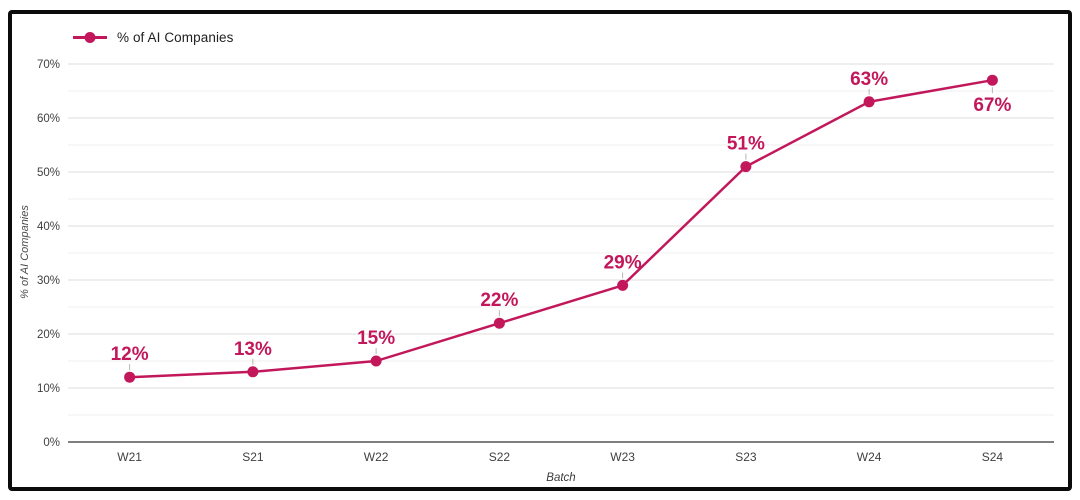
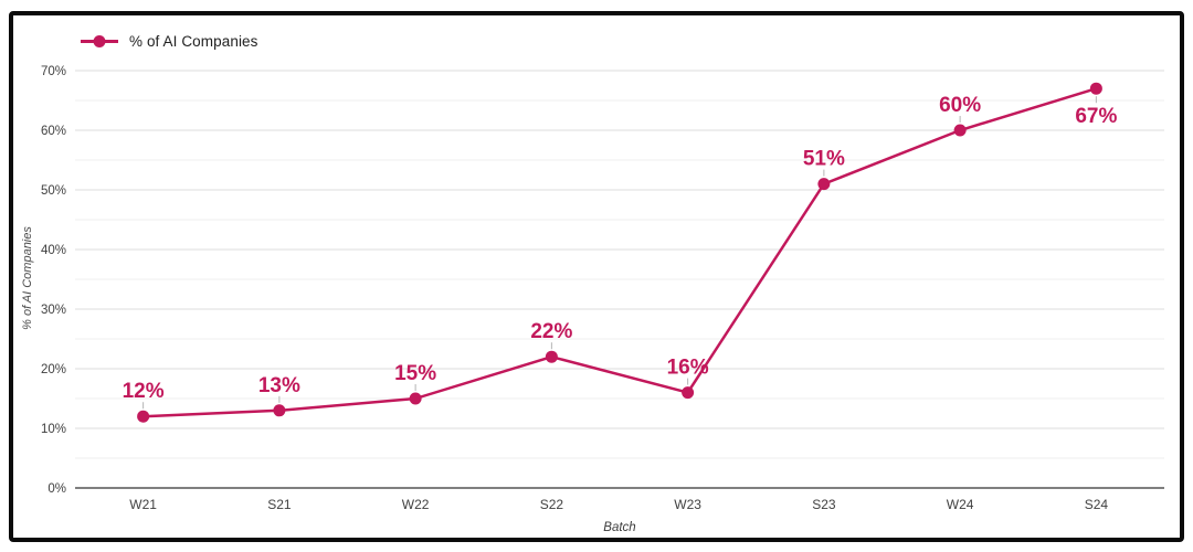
W23: 29% -> 16%
W24: 63% -> 60%
